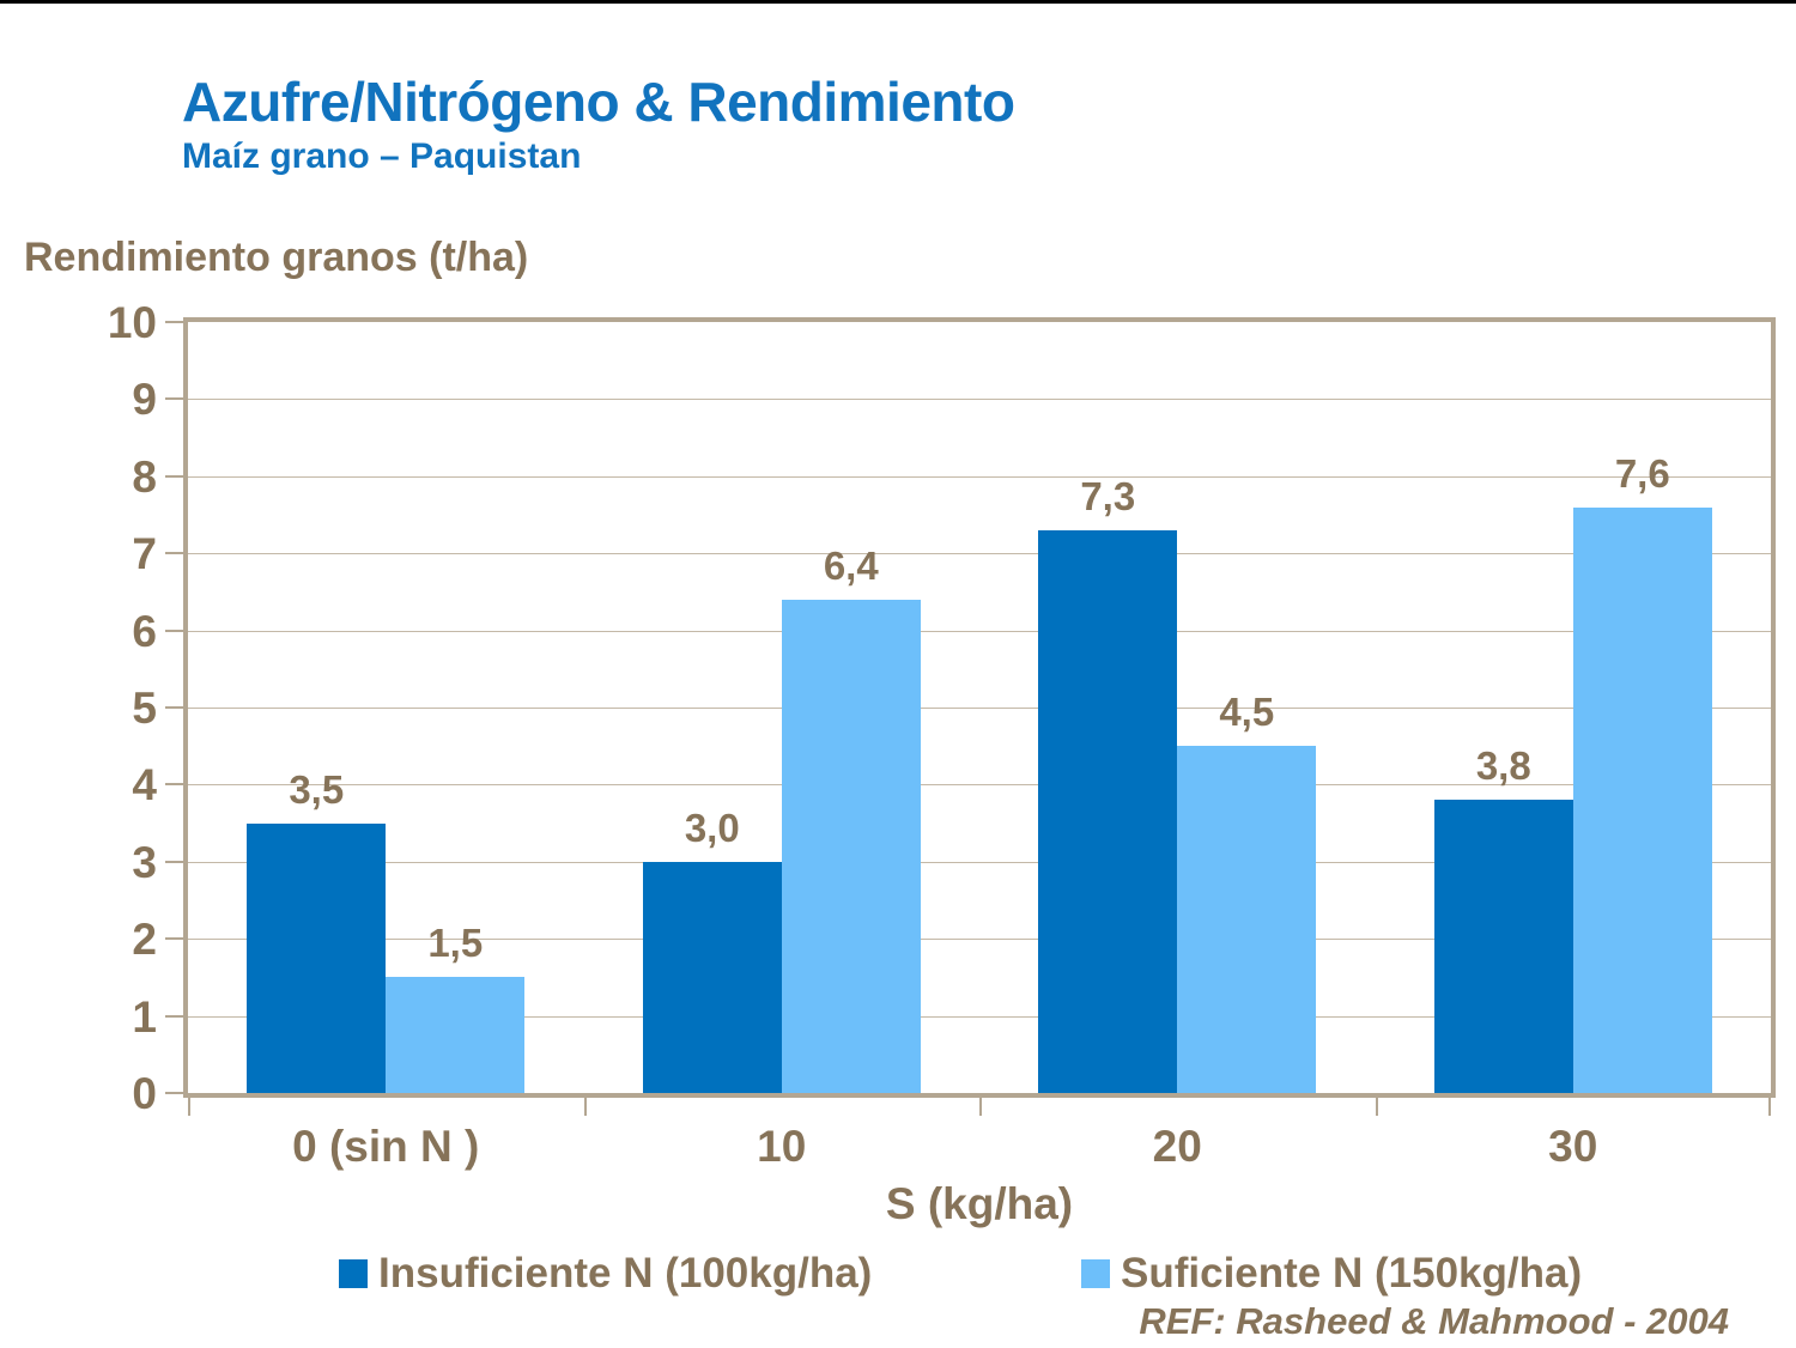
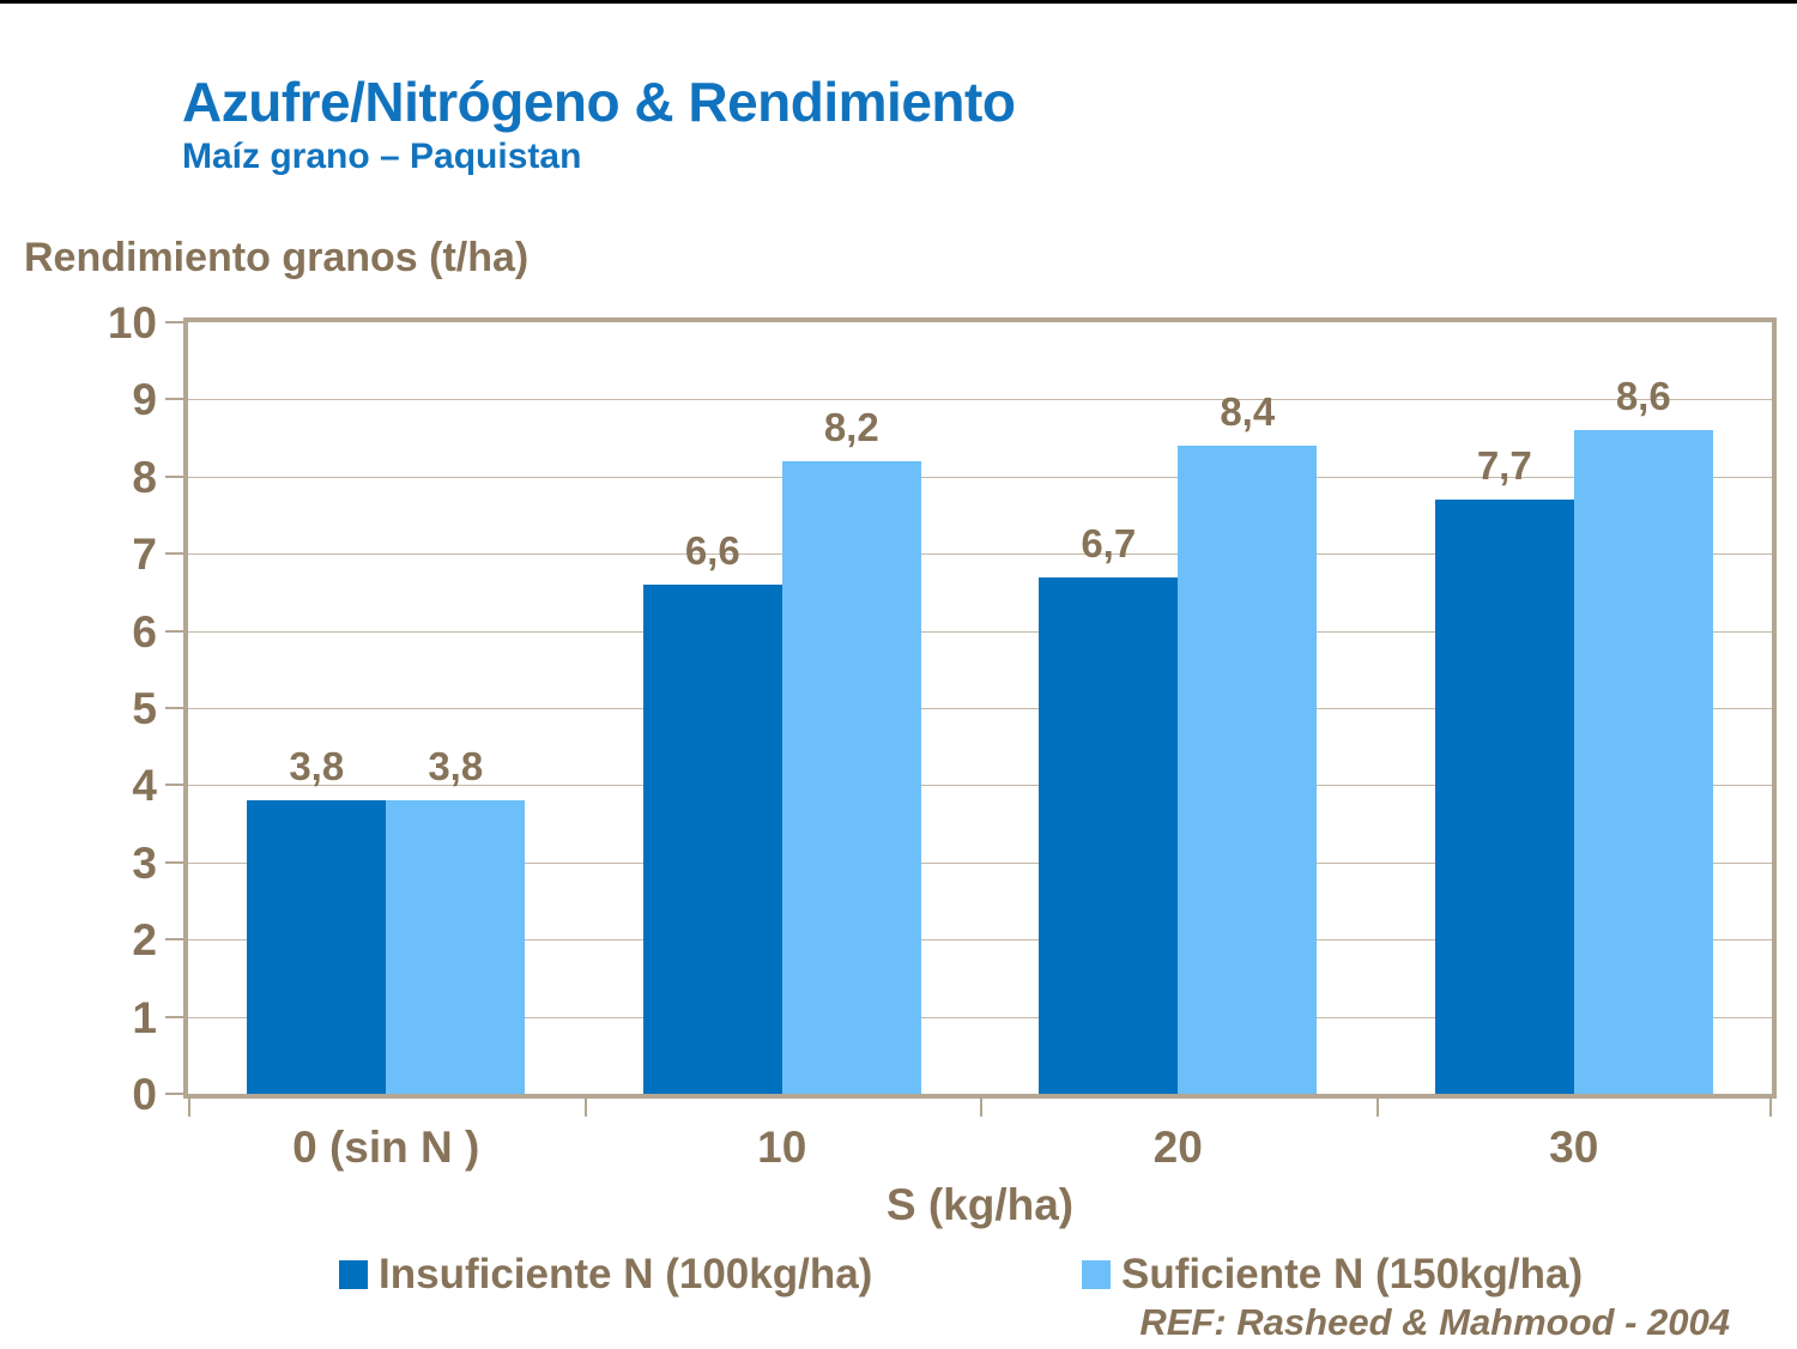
Insuficiente N (100kg/ha)/0 (sin N ): 3,5 -> 3,8
Suficiente N (150kg/ha)/0 (sin N ): 1,5 -> 3,8
Insuficiente N (100kg/ha)/10: 3,0 -> 6,6
Suficiente N (150kg/ha)/10: 6,4 -> 8,2
Insuficiente N (100kg/ha)/20: 7,3 -> 6,7
Suficiente N (150kg/ha)/20: 4,5 -> 8,4
Insuficiente N (100kg/ha)/30: 3,8 -> 7,7
Suficiente N (150kg/ha)/30: 7,6 -> 8,6
